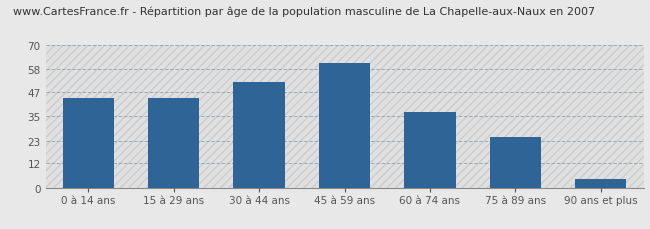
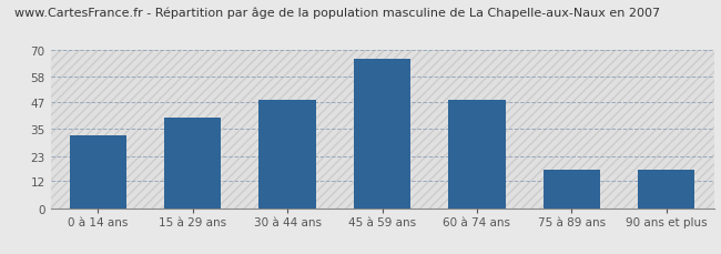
0 à 14 ans: 44 -> 32
15 à 29 ans: 44 -> 40
30 à 44 ans: 52 -> 48
45 à 59 ans: 61 -> 66
60 à 74 ans: 37 -> 48
75 à 89 ans: 25 -> 17
90 ans et plus: 4 -> 17
